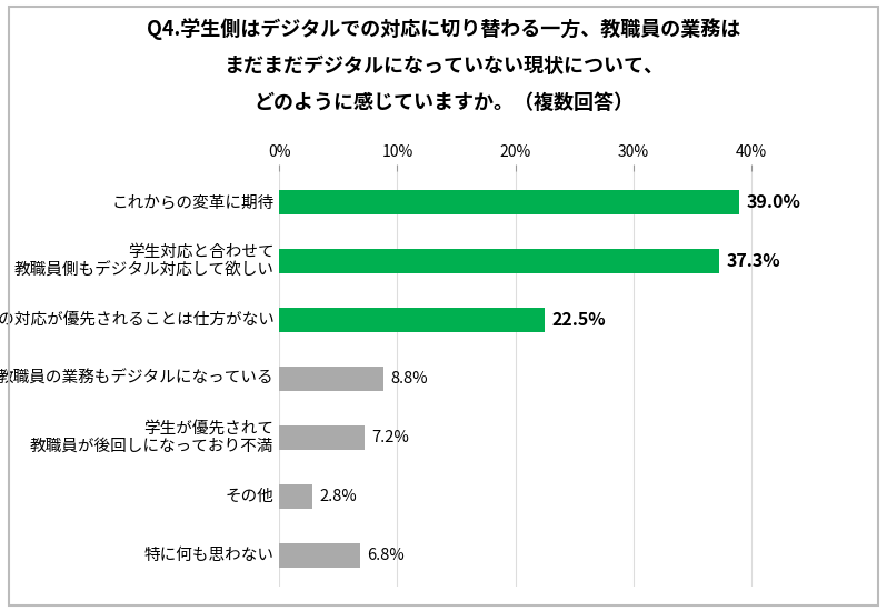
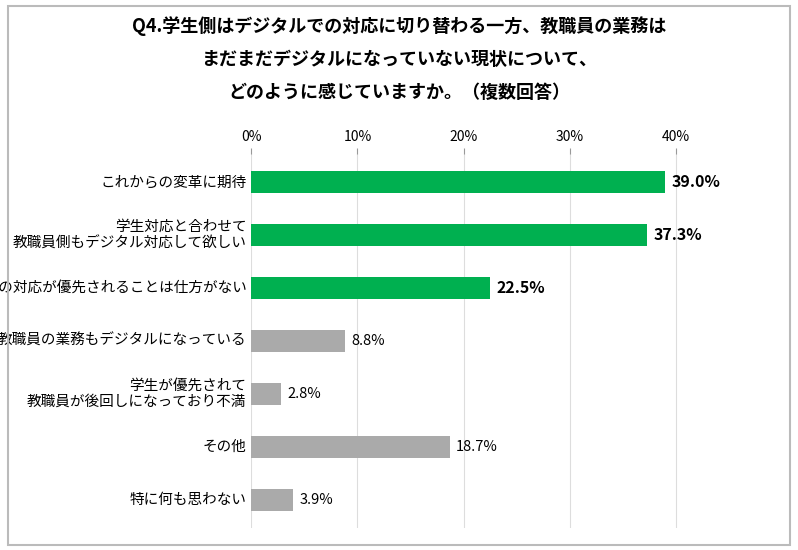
学生が優先されて 教職員が後回しになっており不満: 7.2% -> 2.8%
その他: 2.8% -> 18.7%
特に何も思わない: 6.8% -> 3.9%
